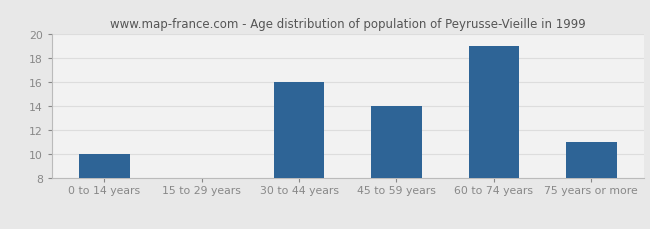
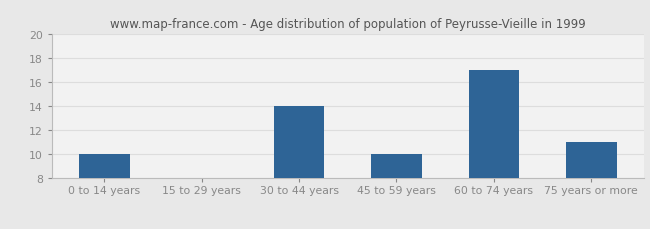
30 to 44 years: 16.0 -> 14.0
45 to 59 years: 14.0 -> 10.0
60 to 74 years: 19.0 -> 17.0
